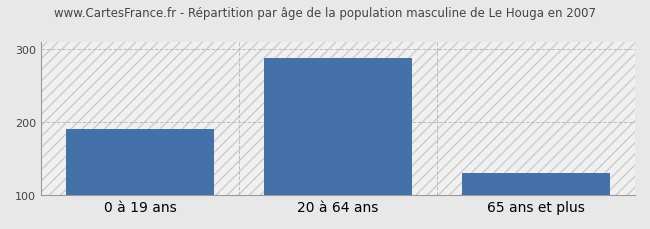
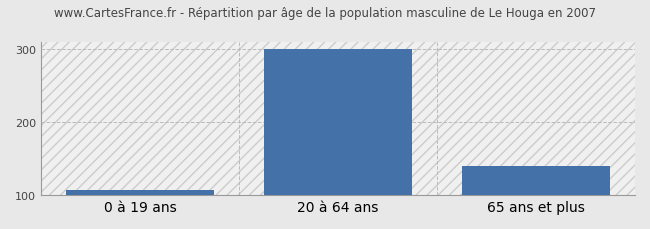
0 à 19 ans: 190 -> 107
20 à 64 ans: 288 -> 300
65 ans et plus: 130 -> 140
